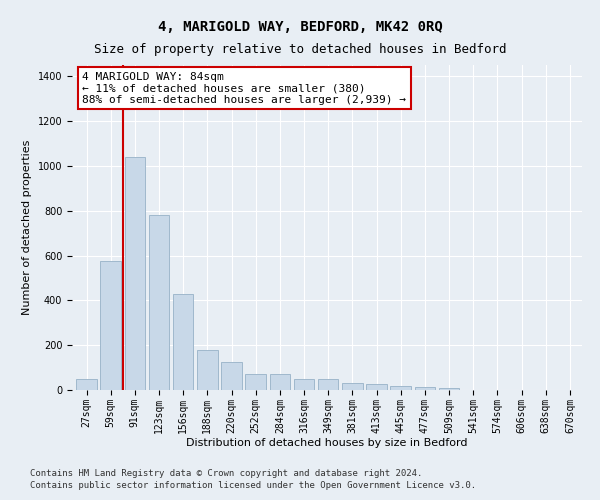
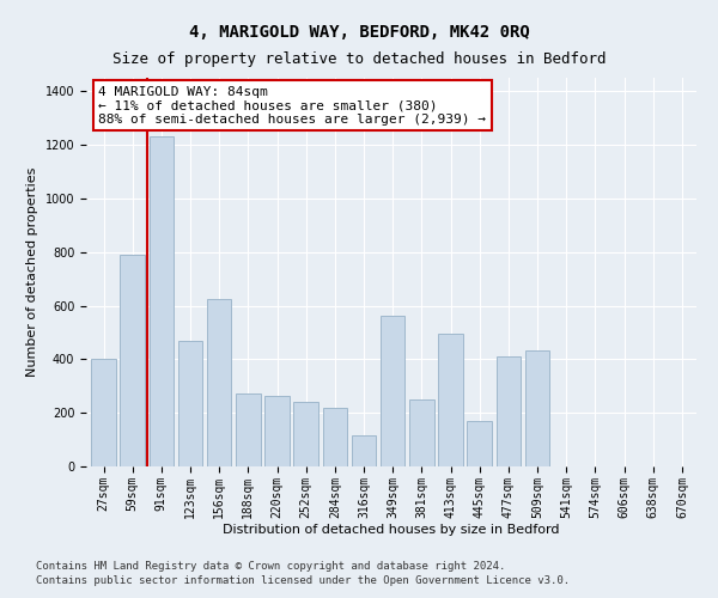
27sqm: 50 -> 400
59sqm: 575 -> 790
91sqm: 1040 -> 1230
123sqm: 780 -> 470
156sqm: 430 -> 625
188sqm: 180 -> 270
220sqm: 125 -> 265
252sqm: 70 -> 240
284sqm: 70 -> 220
316sqm: 50 -> 115
349sqm: 50 -> 560
381sqm: 30 -> 250
413sqm: 25 -> 495
445sqm: 20 -> 170
477sqm: 12 -> 410
509sqm: 8 -> 435
